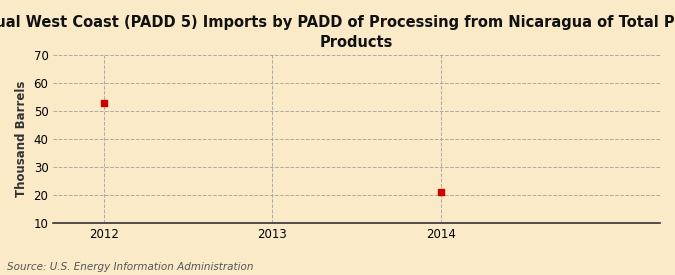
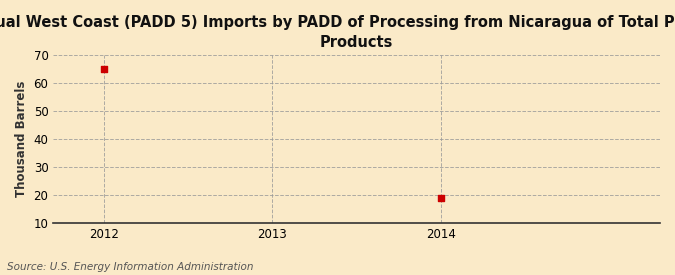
2012: 53 -> 65
2014: 21 -> 19
